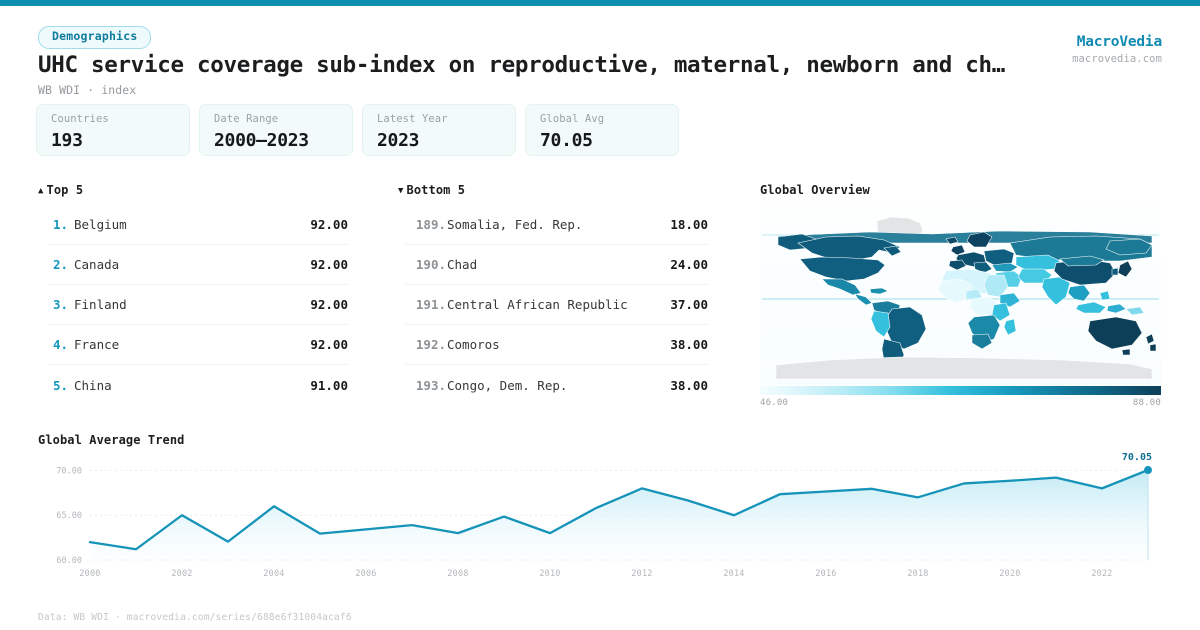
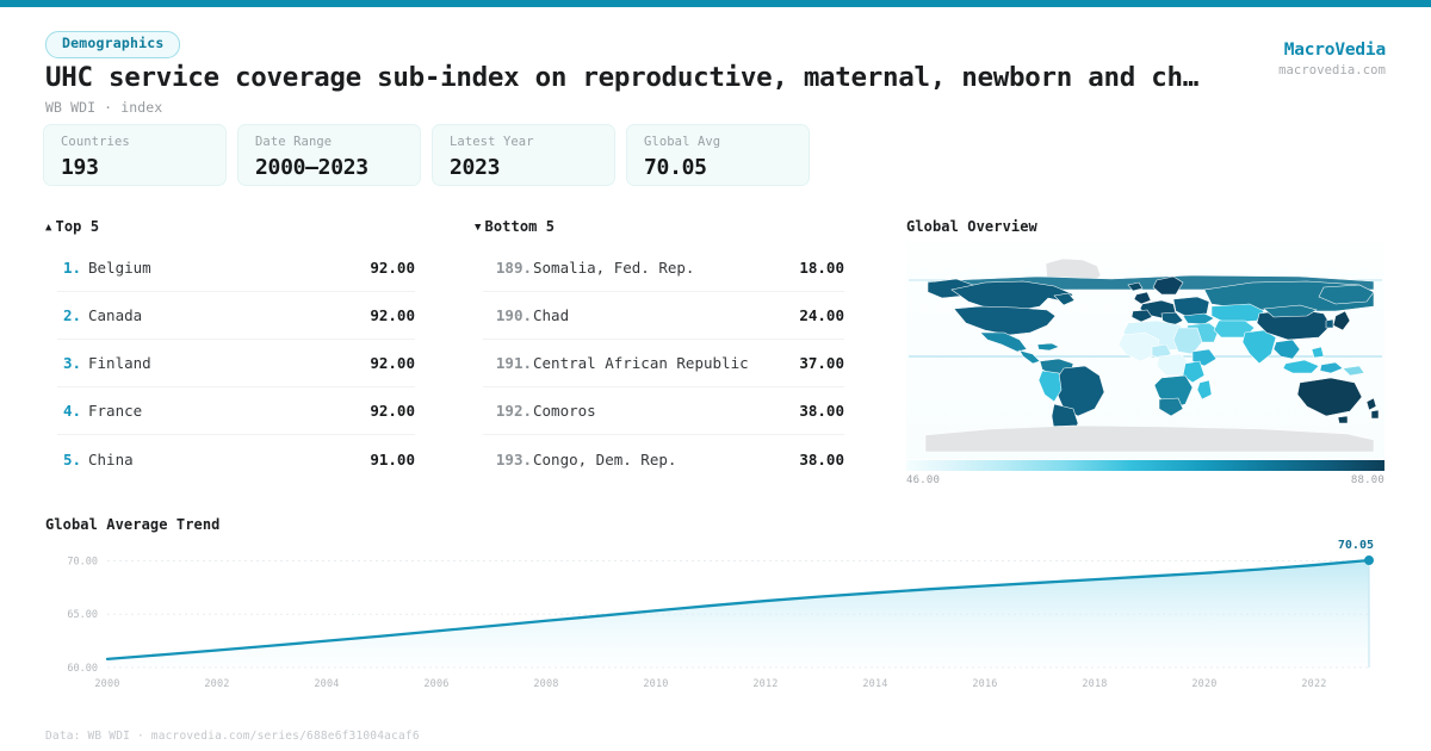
2000: 62 -> 61
2002: 65 -> 62
2004: 66 -> 62
2008: 63 -> 64
2010: 63 -> 65
2012: 68 -> 66
2014: 65 -> 67
2018: 67 -> 68
2022: 68 -> 70
